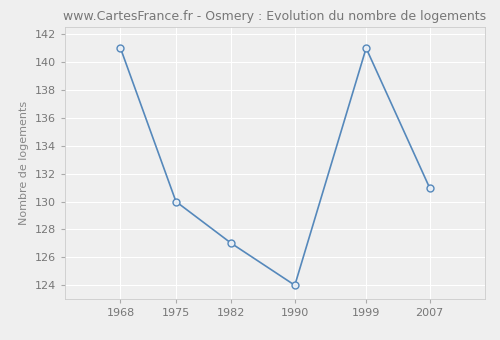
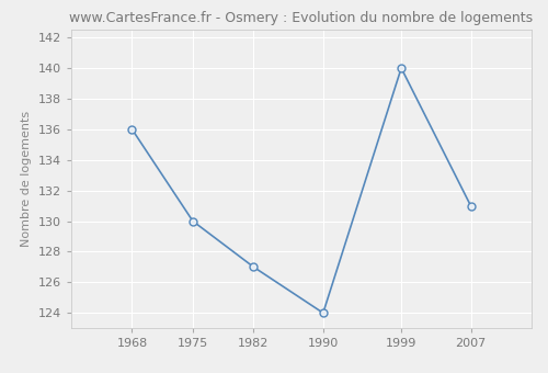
1968: 141 -> 136
1999: 141 -> 140
